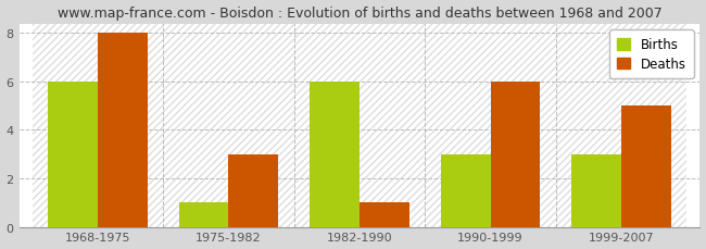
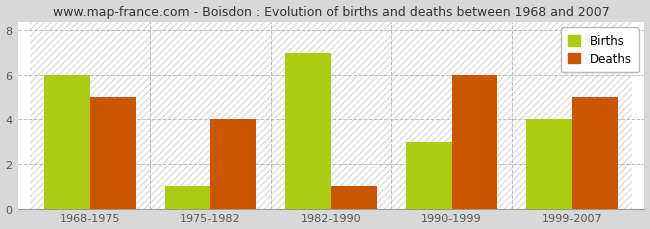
Deaths/1968-1975: 8 -> 5
Deaths/1975-1982: 3 -> 4
Births/1982-1990: 6 -> 7
Births/1999-2007: 3 -> 4
